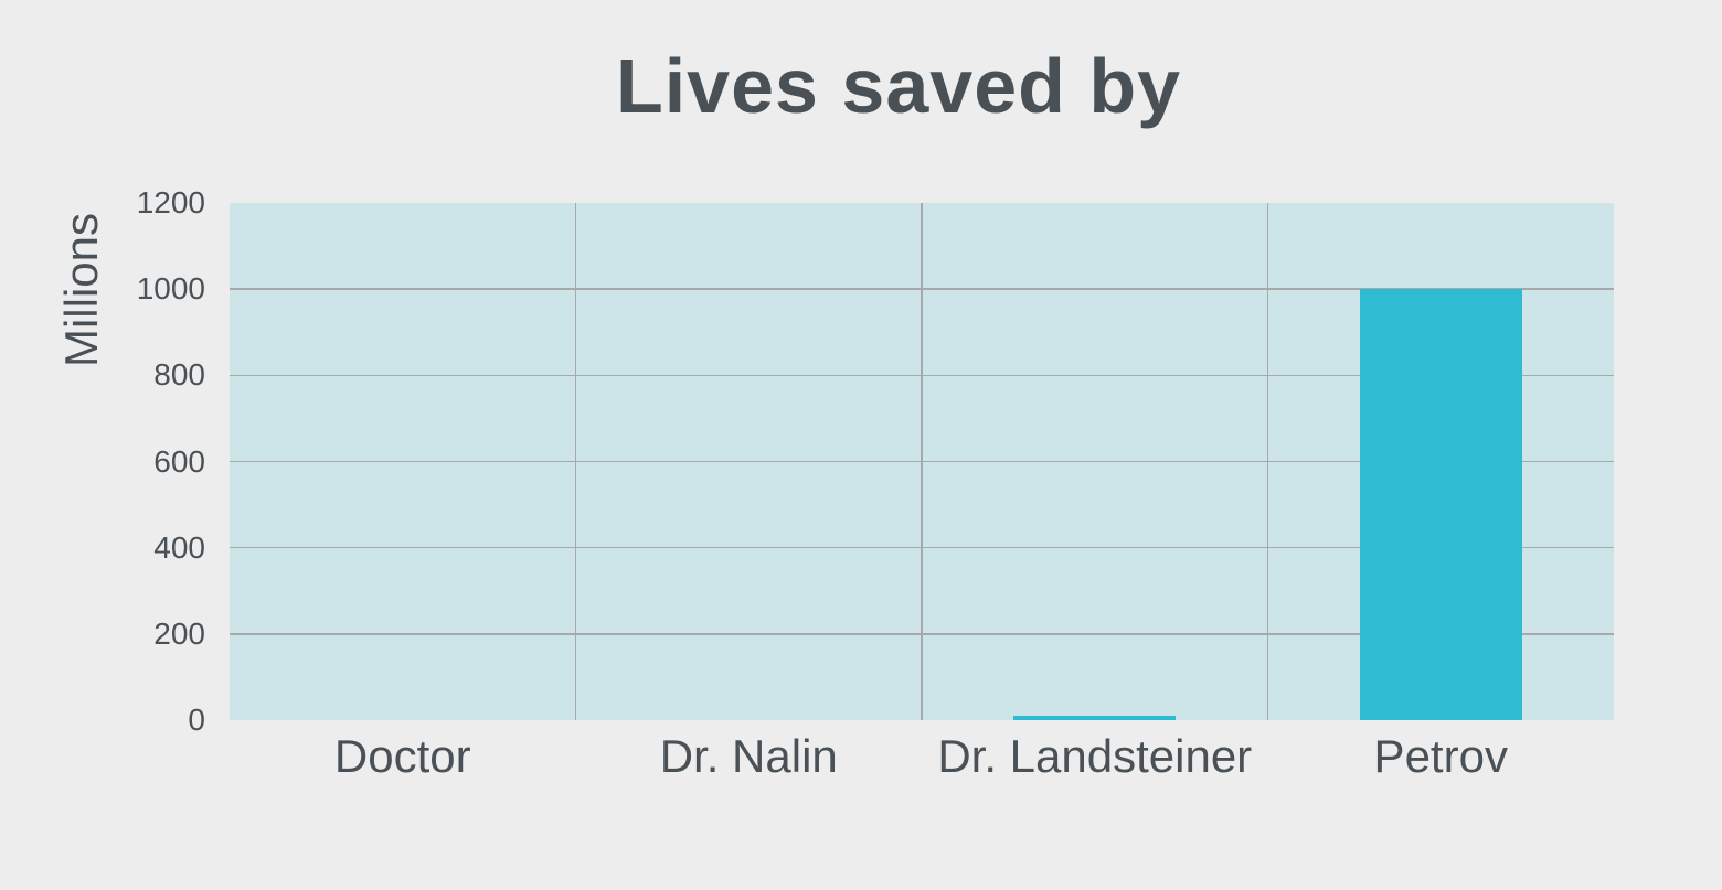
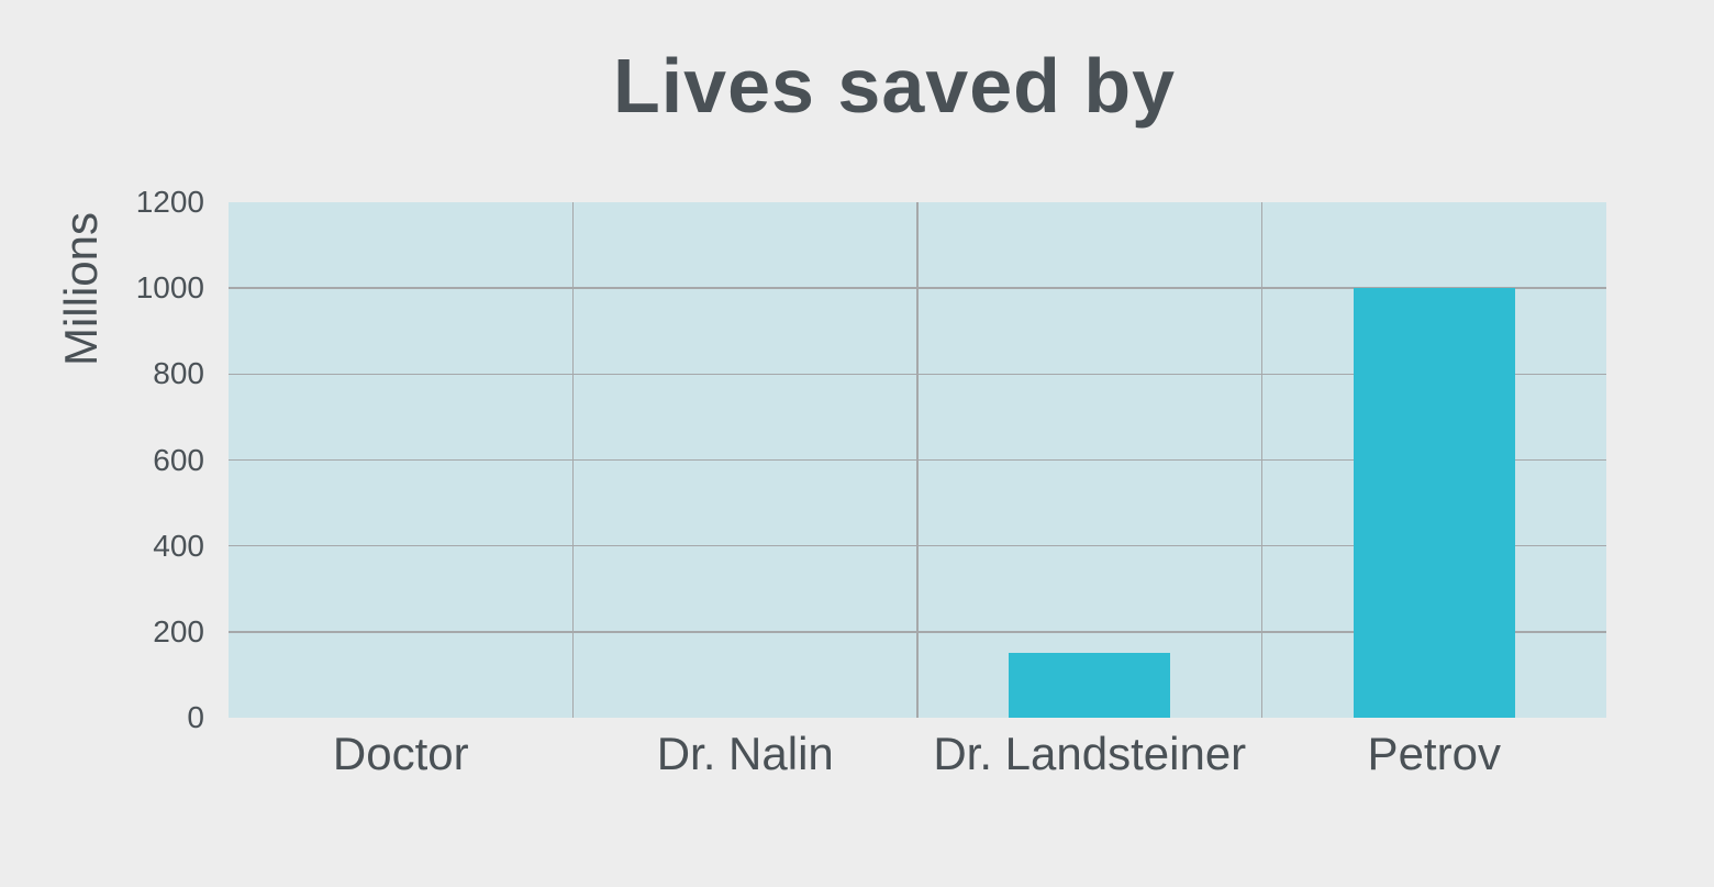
Dr. Landsteiner: 10 -> 150
